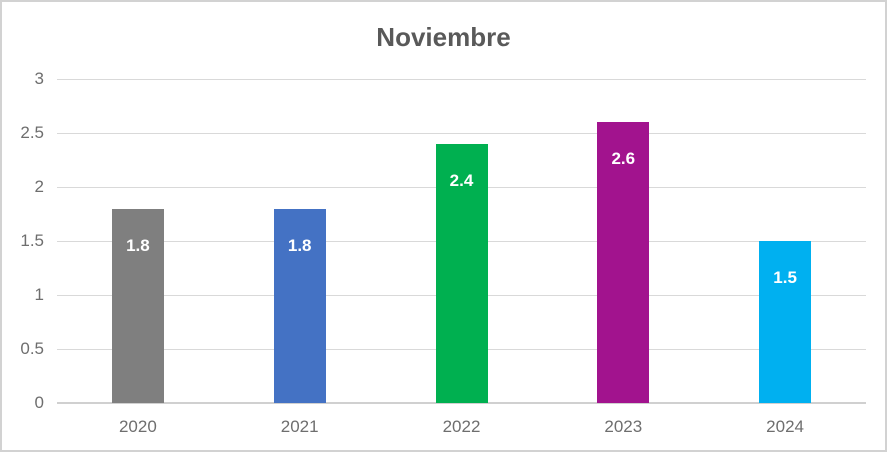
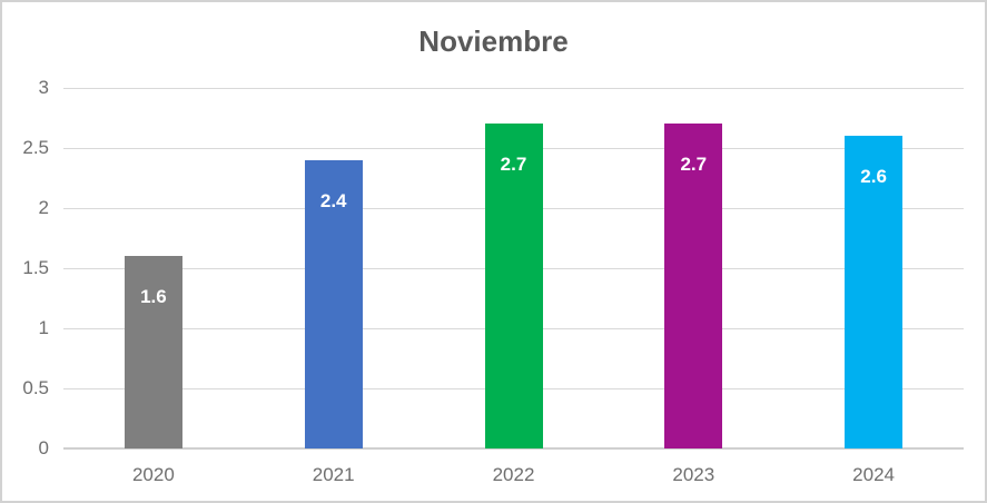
2020: 1.8 -> 1.6
2021: 1.8 -> 2.4
2022: 2.4 -> 2.7
2023: 2.6 -> 2.7
2024: 1.5 -> 2.6
